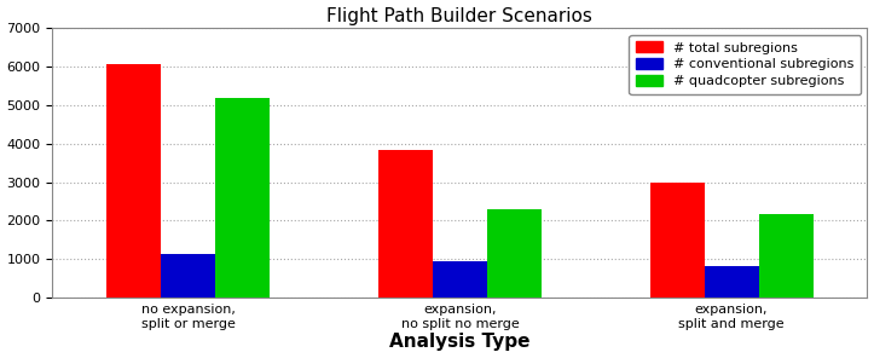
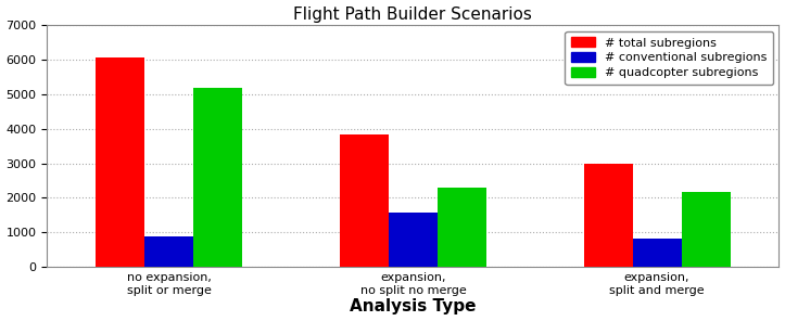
# conventional subregions/no expansion, split or merge: 1150 -> 900
# conventional subregions/expansion, no split no merge: 950 -> 1580
